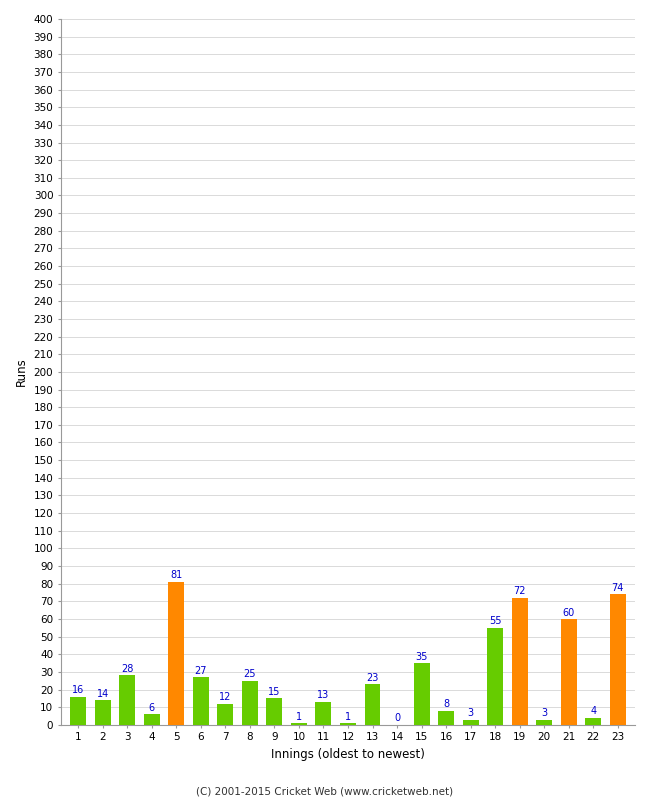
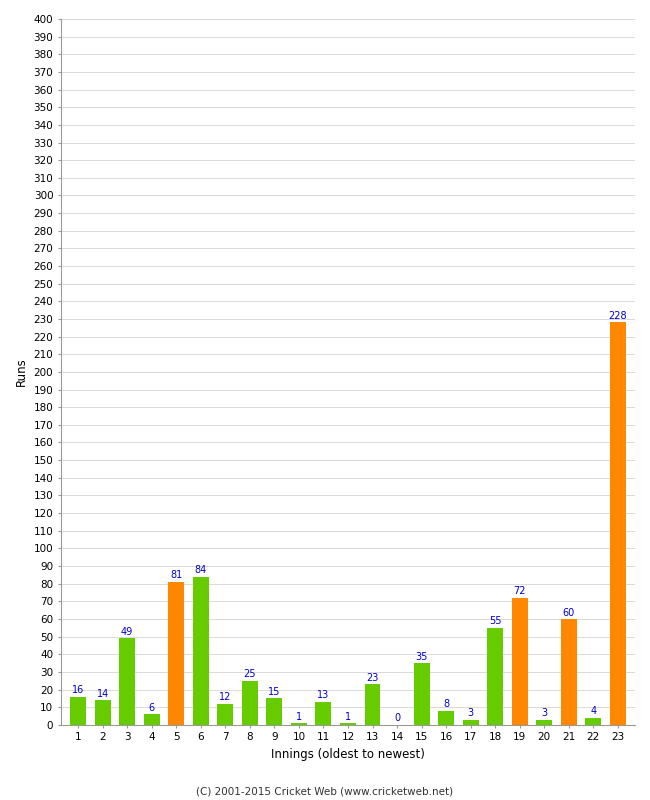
3: 28 -> 49
6: 27 -> 84
23: 74 -> 228
